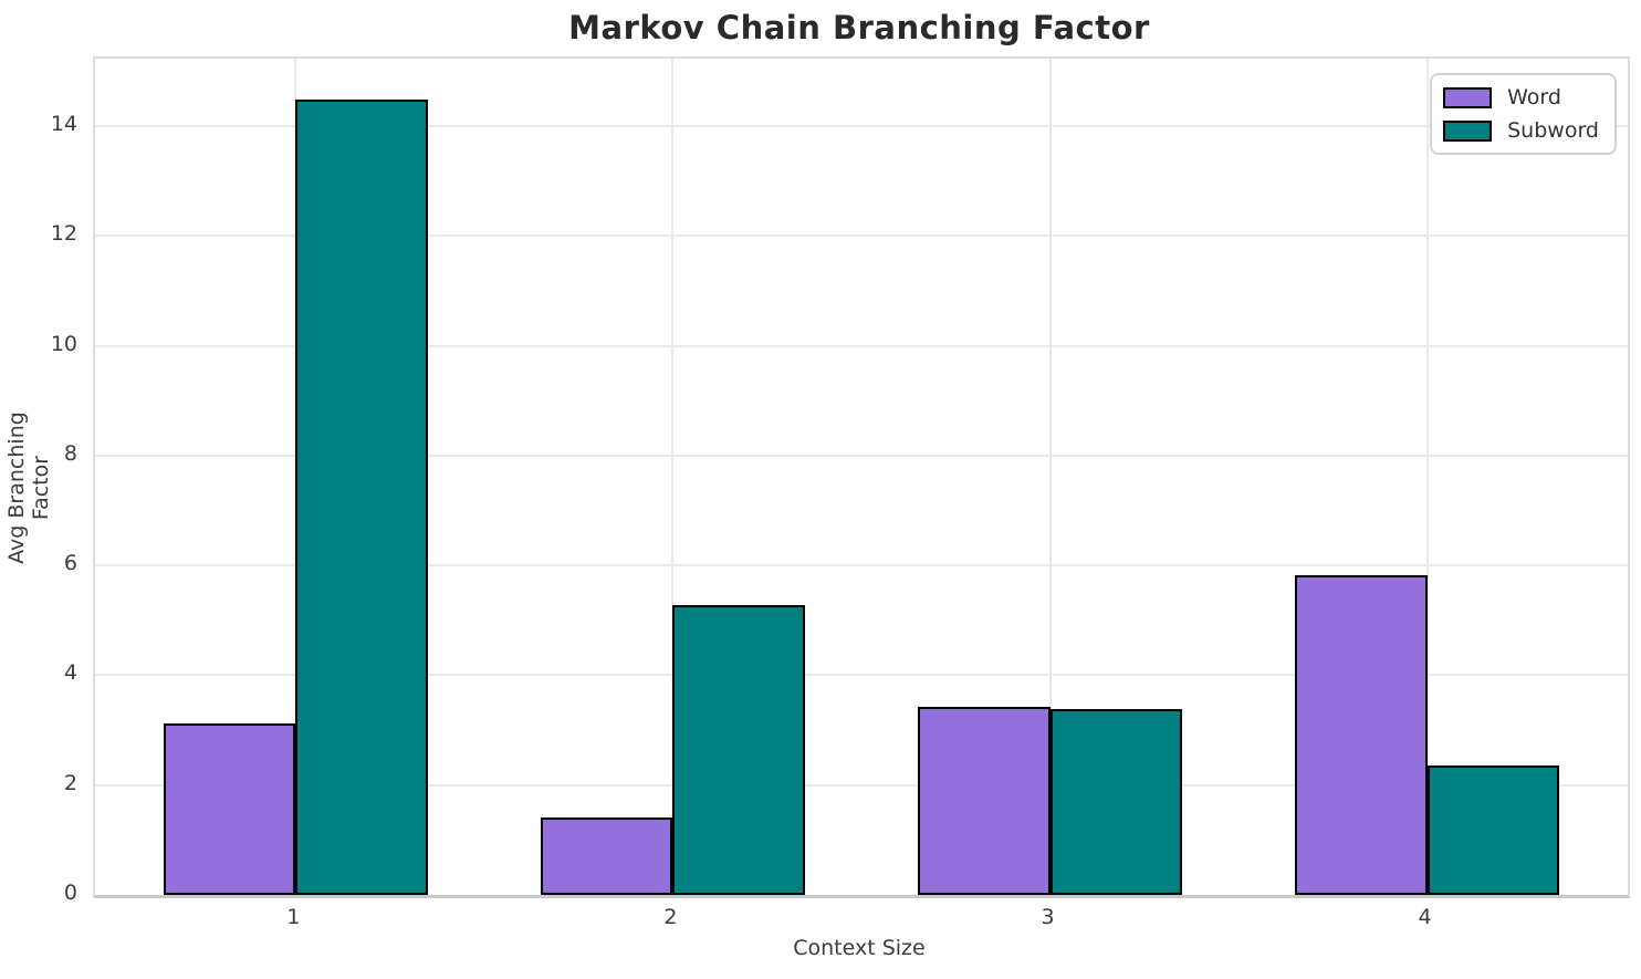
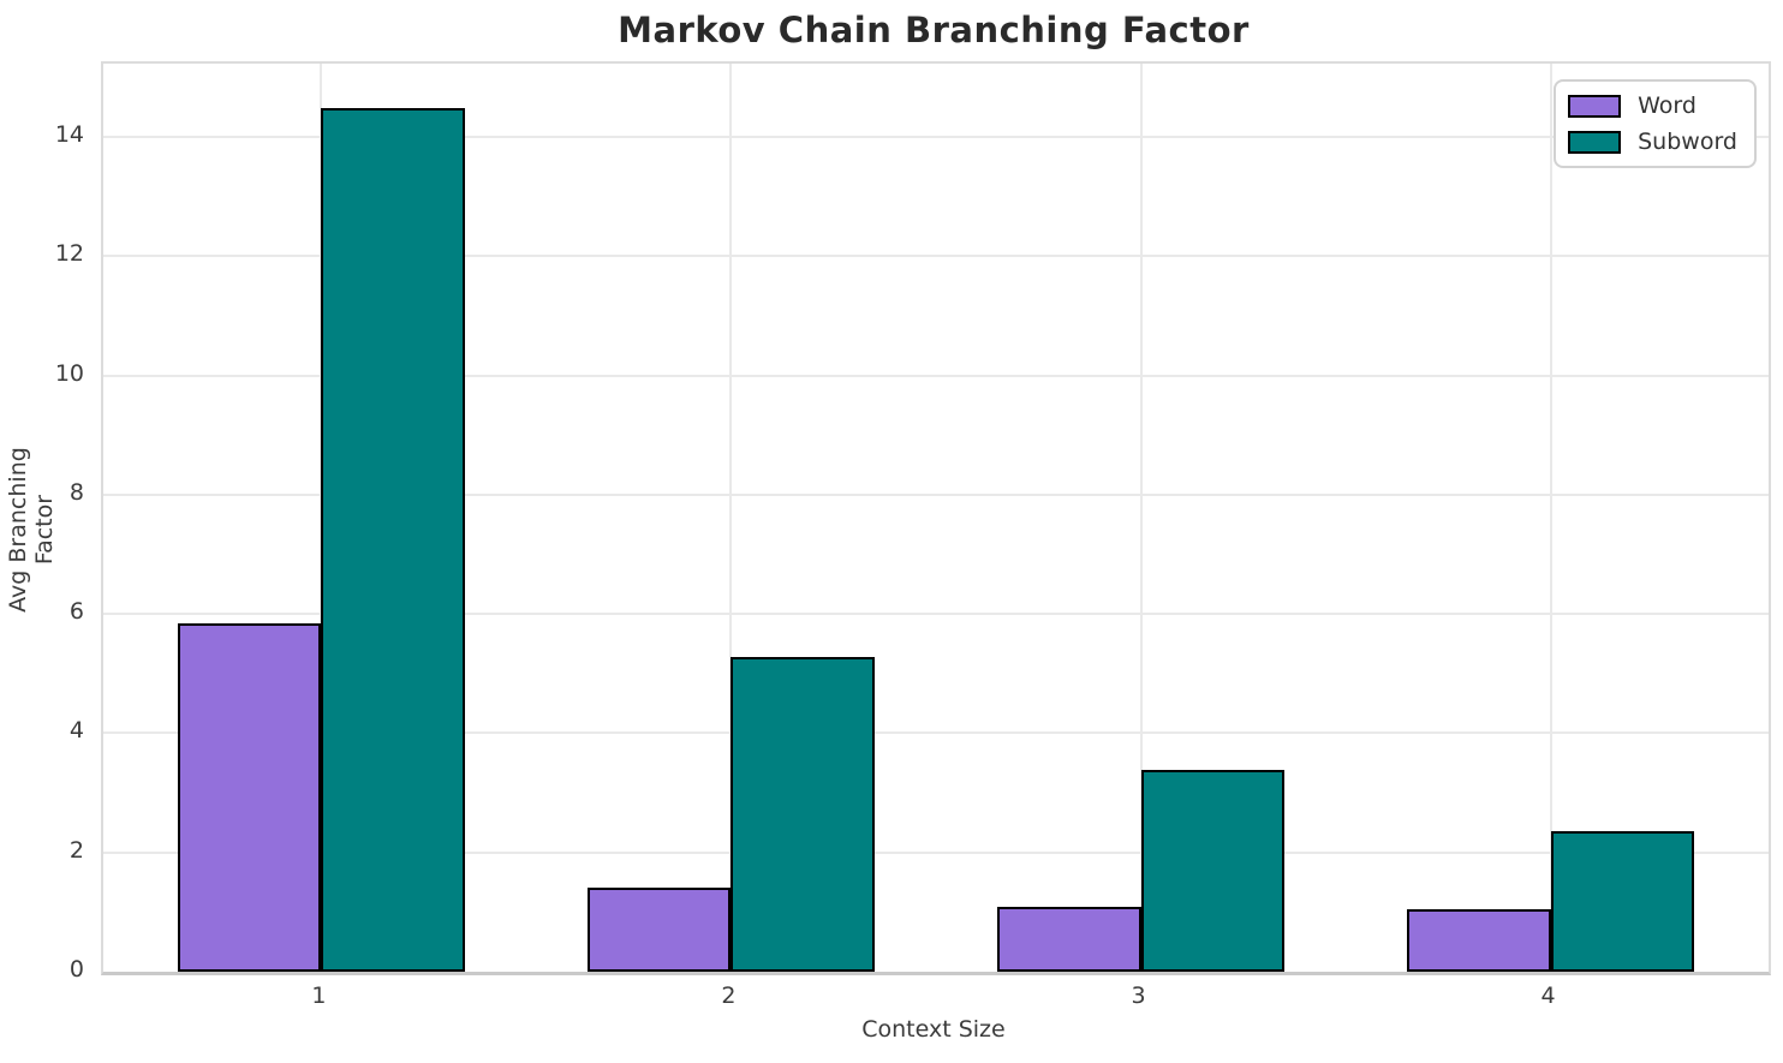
Word/1: 3.1 -> 5.8
Word/3: 3.4 -> 1.1
Word/4: 5.8 -> 1.0
